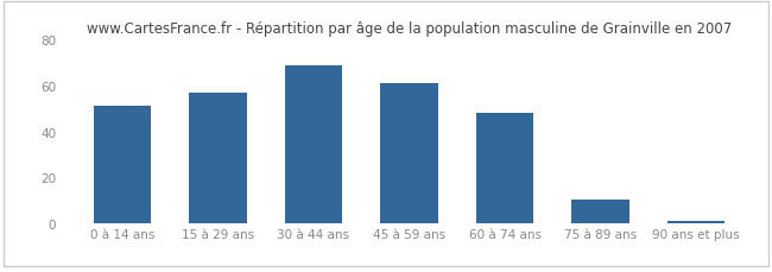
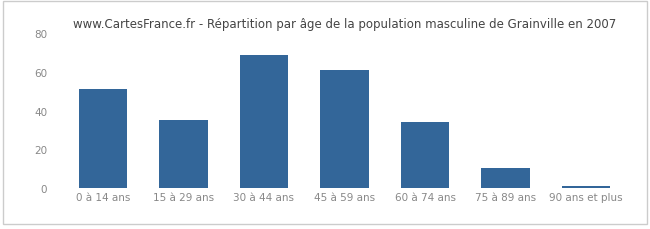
15 à 29 ans: 57 -> 35
60 à 74 ans: 48 -> 34
